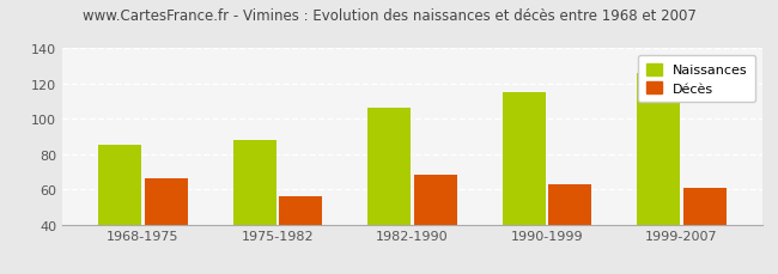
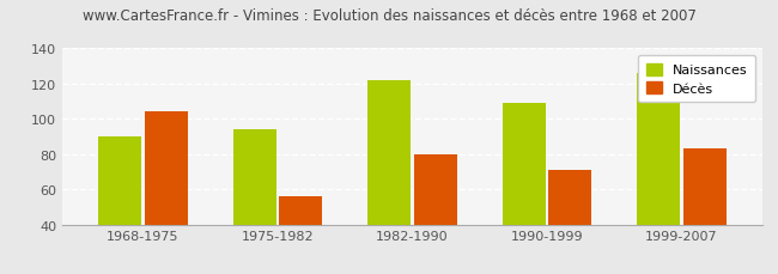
Naissances/1968-1975: 85 -> 90
Décès/1968-1975: 66 -> 104
Naissances/1975-1982: 88 -> 94
Naissances/1982-1990: 106 -> 122
Décès/1982-1990: 68 -> 80
Naissances/1990-1999: 115 -> 109
Décès/1990-1999: 63 -> 71
Décès/1999-2007: 61 -> 83
